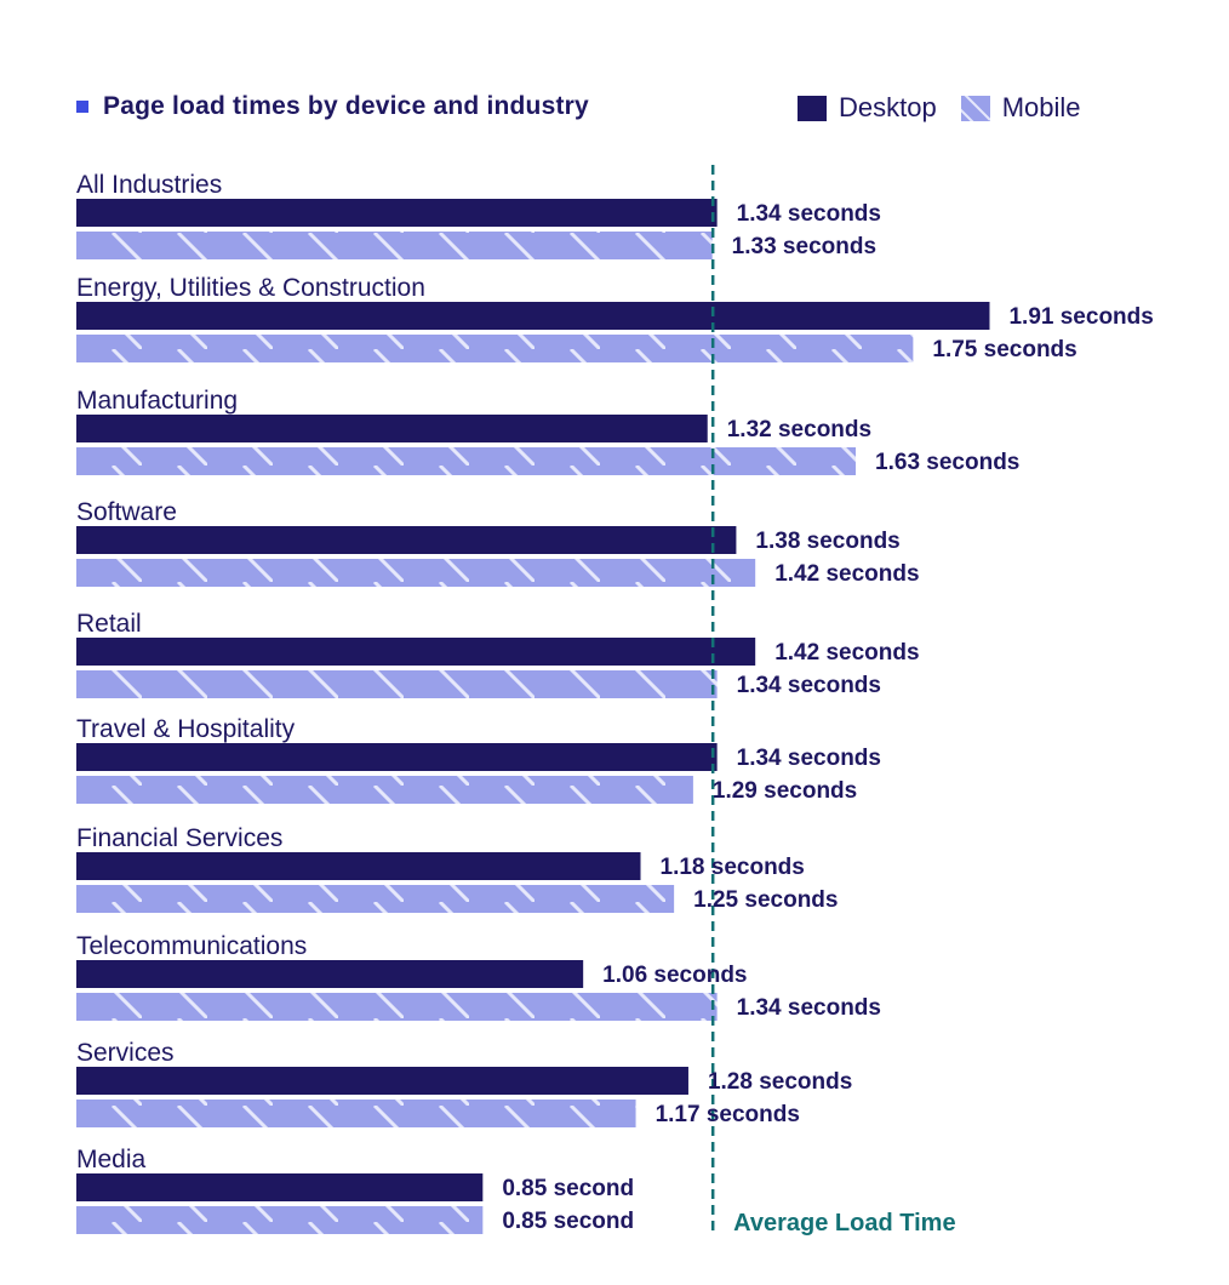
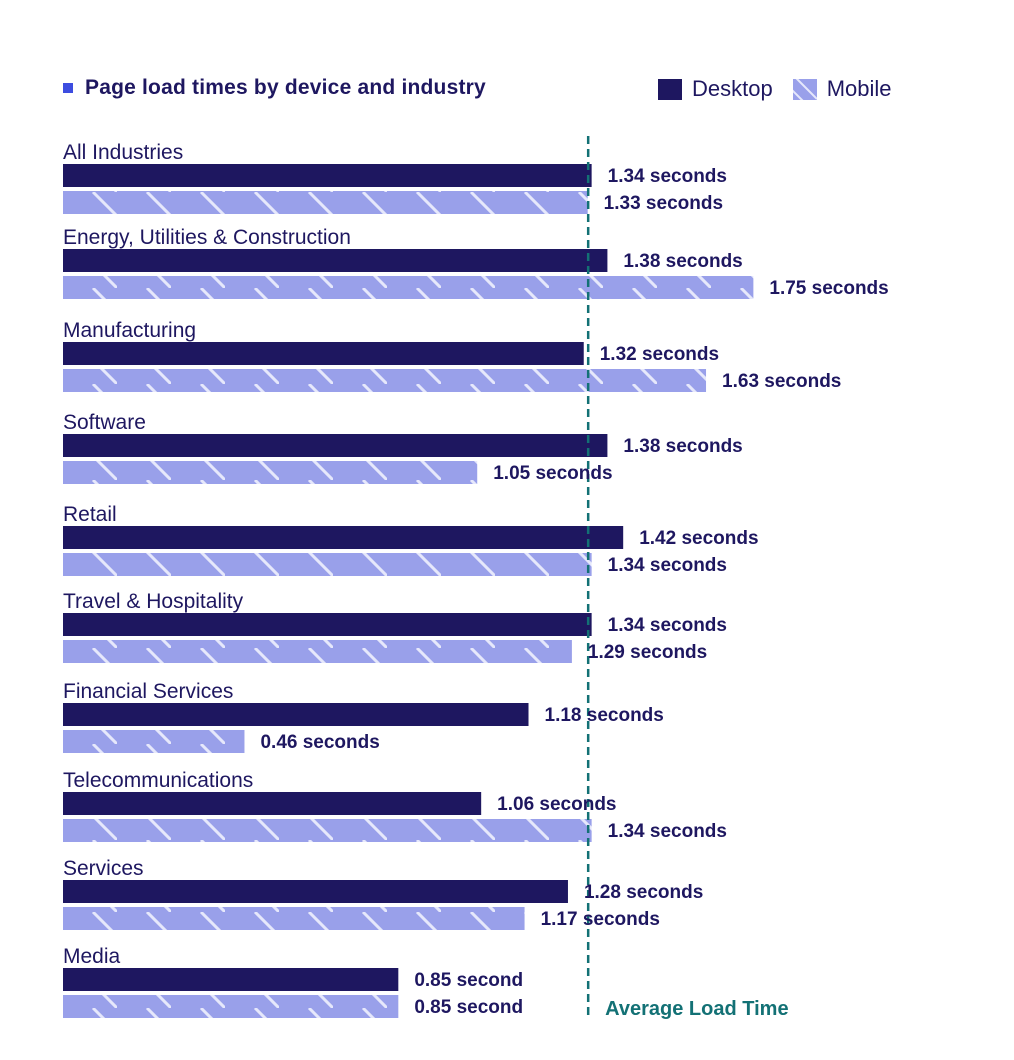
Desktop/Energy, Utilities & Construction: 1.91 -> 1.38
Mobile/Software: 1.42 -> 1.05
Mobile/Financial Services: 1.25 -> 0.46
